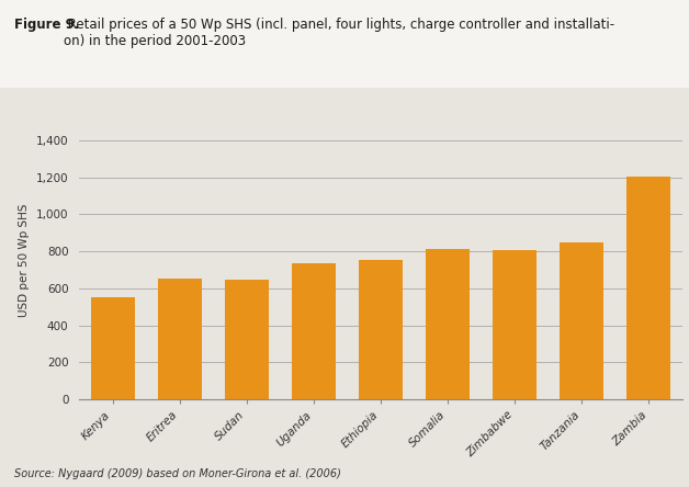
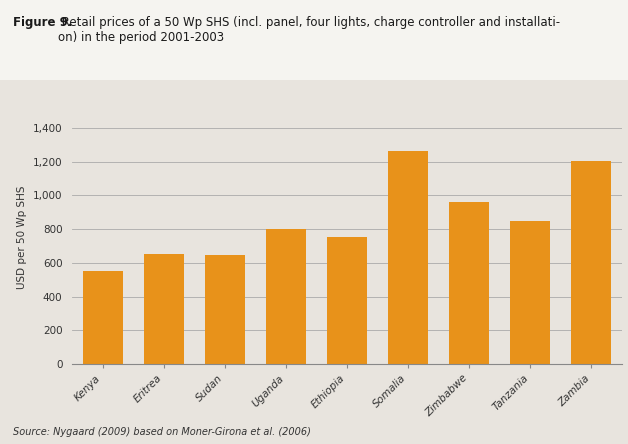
Uganda: 740 -> 800
Somalia: 810 -> 1,260
Zimbabwe: 810 -> 960
